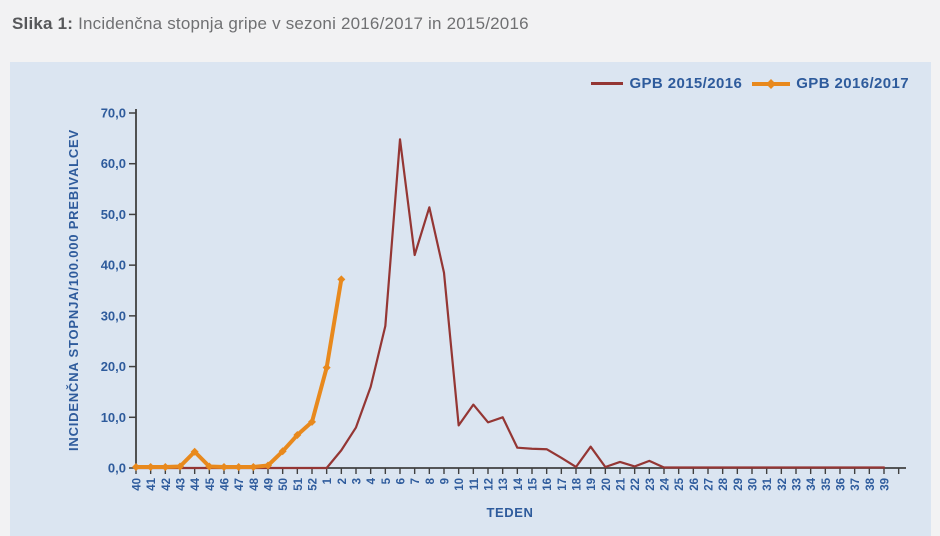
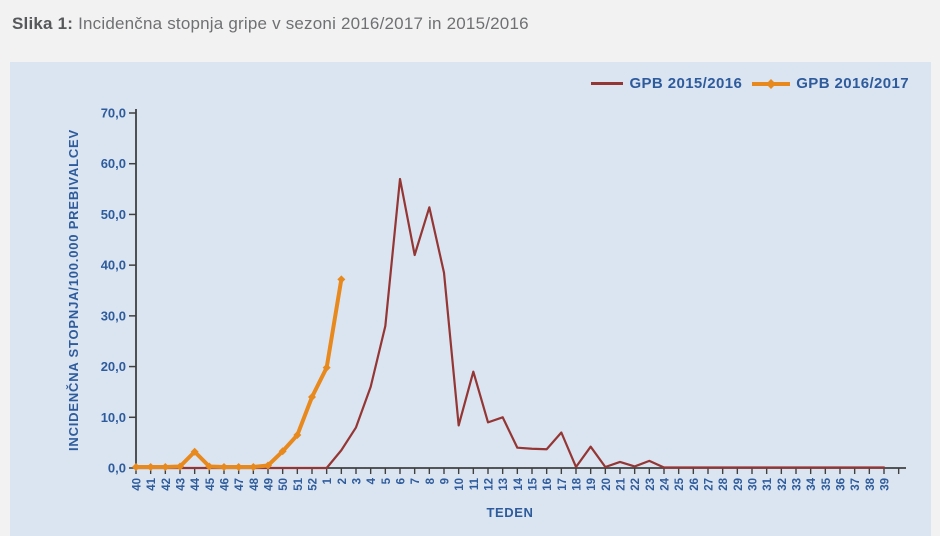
GPB 2016/2017/52: 9 -> 14
GPB 2015/2016/6: 65 -> 57
GPB 2015/2016/11: 12 -> 19
GPB 2015/2016/17: 2 -> 7
